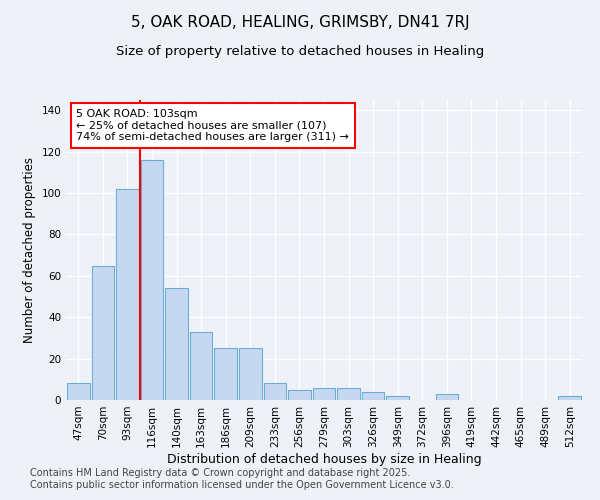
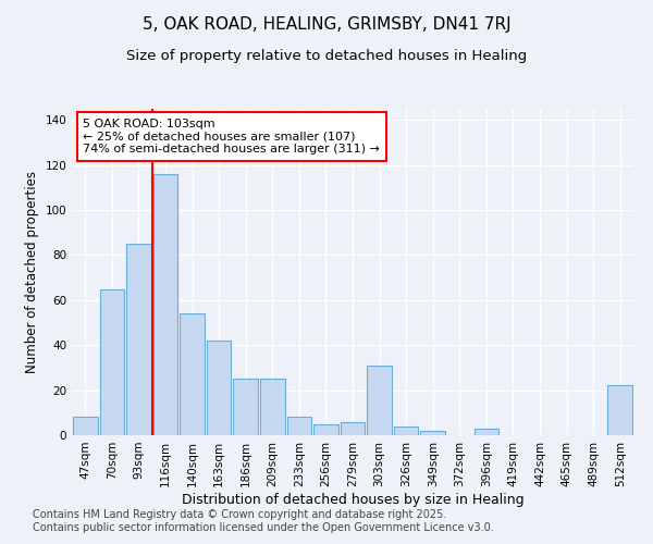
93sqm: 102 -> 85
163sqm: 33 -> 42
303sqm: 6 -> 31
512sqm: 2 -> 22
